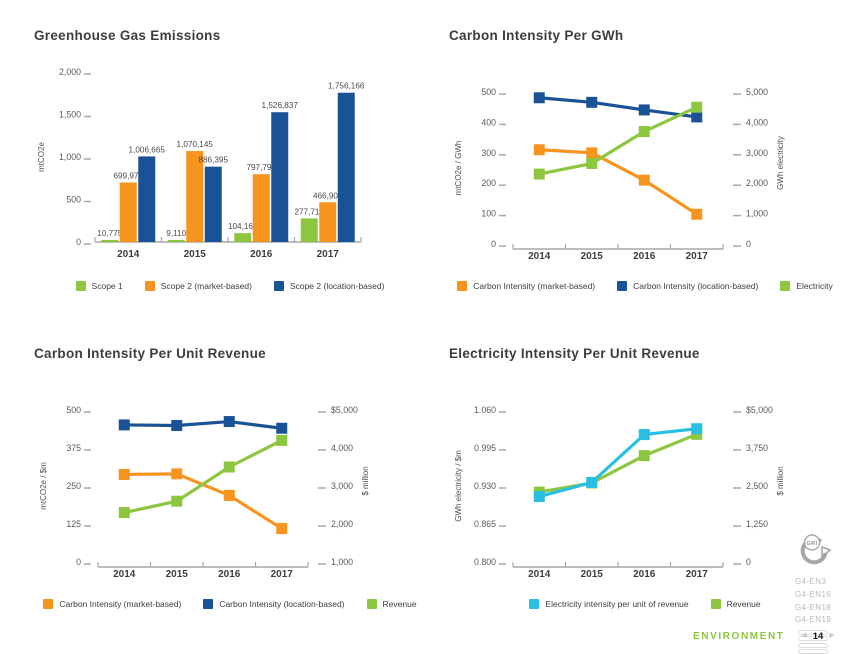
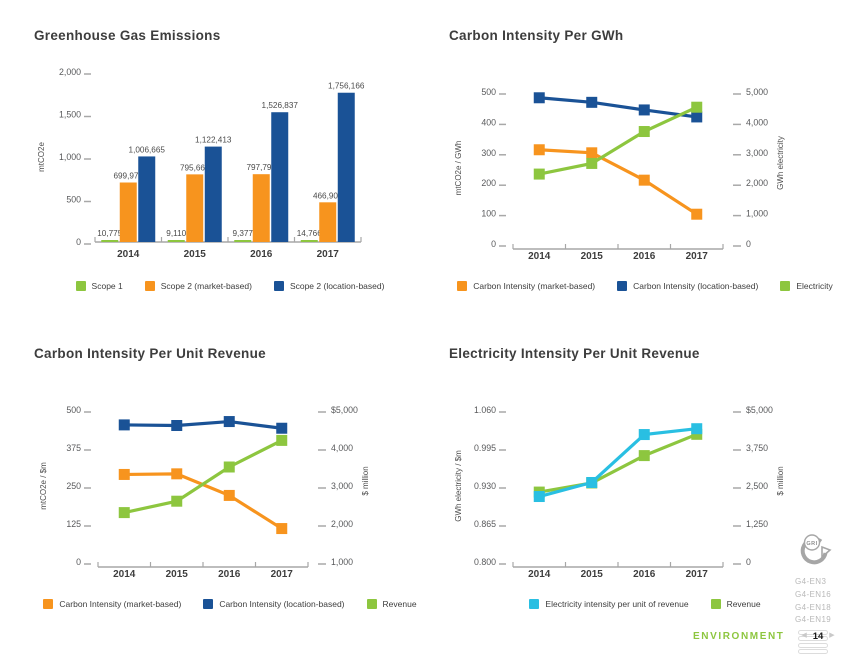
Greenhouse Gas Emissions/Scope 2 (market-based)/2015: 1,070,145 -> 795,669
Greenhouse Gas Emissions/Scope 2 (location-based)/2015: 886,395 -> 1,122,413
Greenhouse Gas Emissions/Scope 1/2016: 104,162 -> 9,377
Greenhouse Gas Emissions/Scope 1/2017: 277,712 -> 14,766
